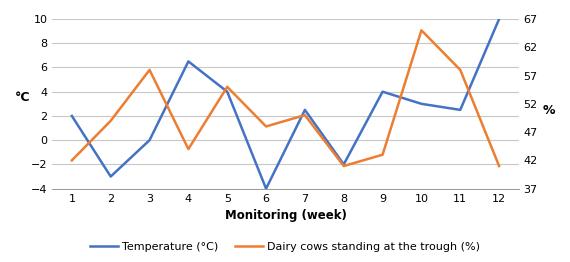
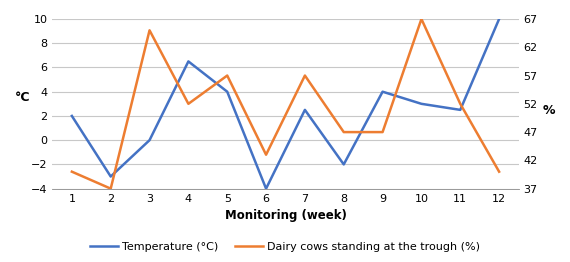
Dairy cows standing at the trough (%)/1: 42 -> 40
Dairy cows standing at the trough (%)/2: 49 -> 37
Dairy cows standing at the trough (%)/3: 58 -> 65
Dairy cows standing at the trough (%)/4: 44 -> 52
Dairy cows standing at the trough (%)/5: 55 -> 57
Dairy cows standing at the trough (%)/6: 48 -> 43
Dairy cows standing at the trough (%)/7: 50 -> 57
Dairy cows standing at the trough (%)/8: 41 -> 47
Dairy cows standing at the trough (%)/9: 43 -> 47
Dairy cows standing at the trough (%)/10: 65 -> 67
Dairy cows standing at the trough (%)/11: 58 -> 52
Dairy cows standing at the trough (%)/12: 41 -> 40
